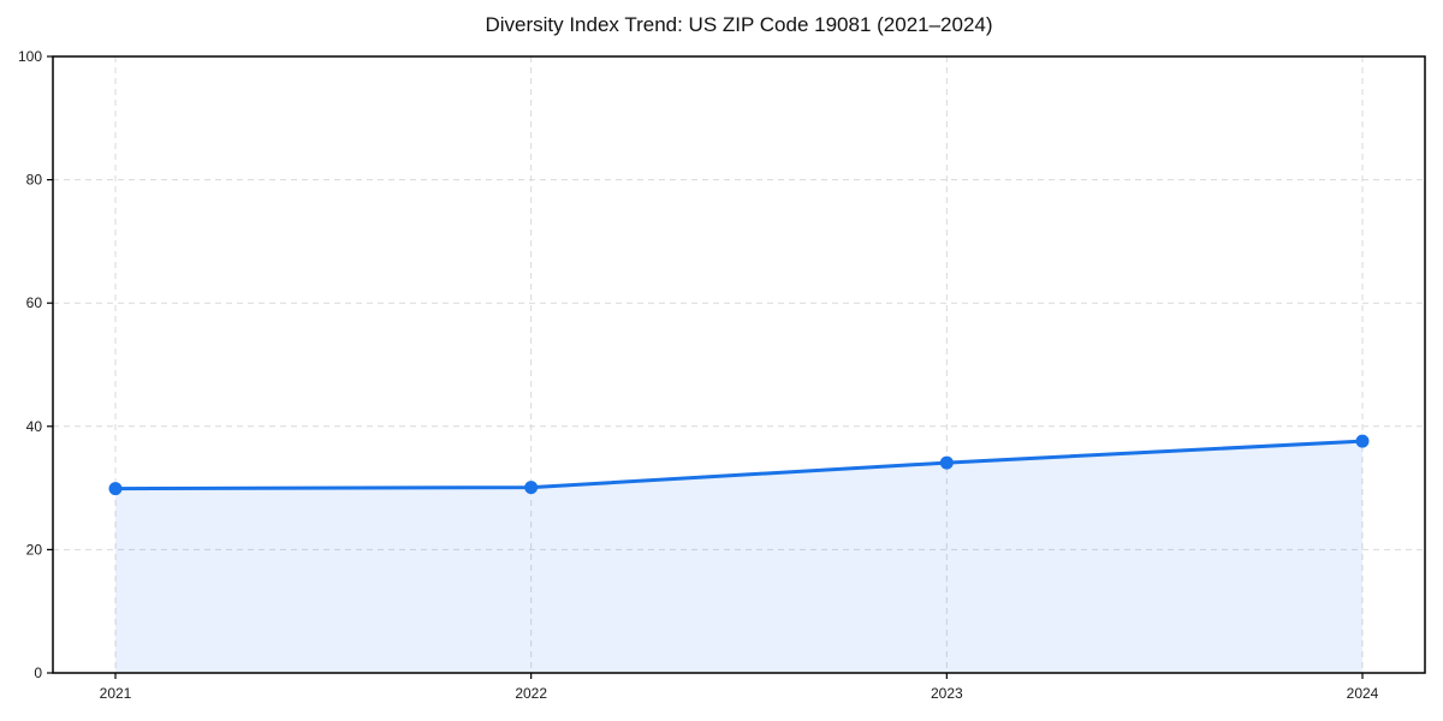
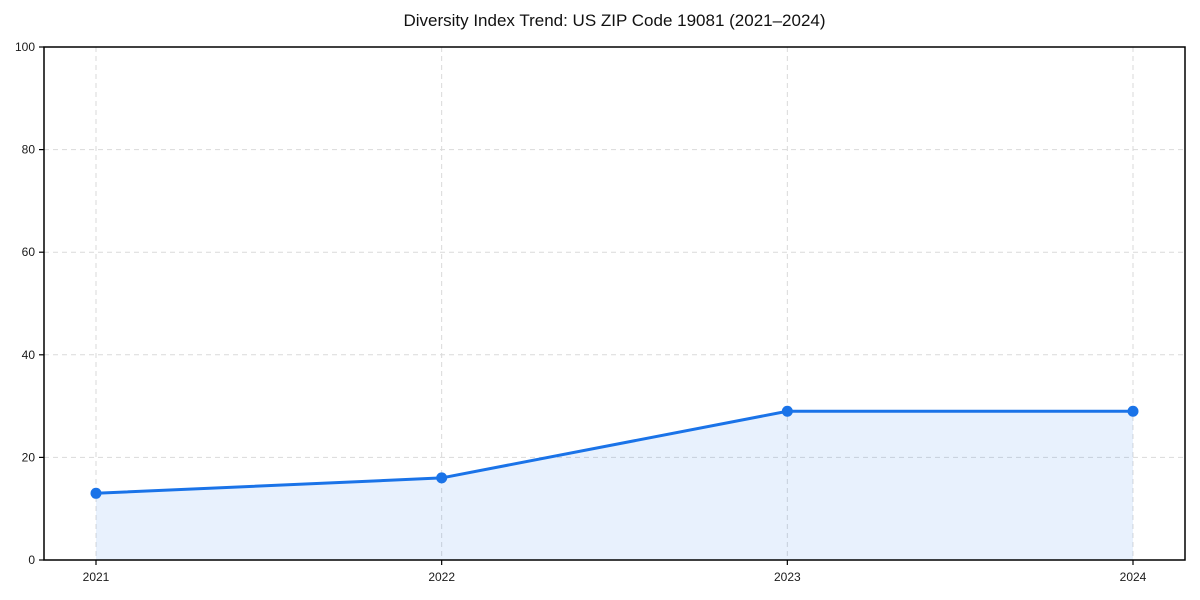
2021: 30 -> 13
2022: 30 -> 16
2023: 34 -> 29
2024: 38 -> 29
